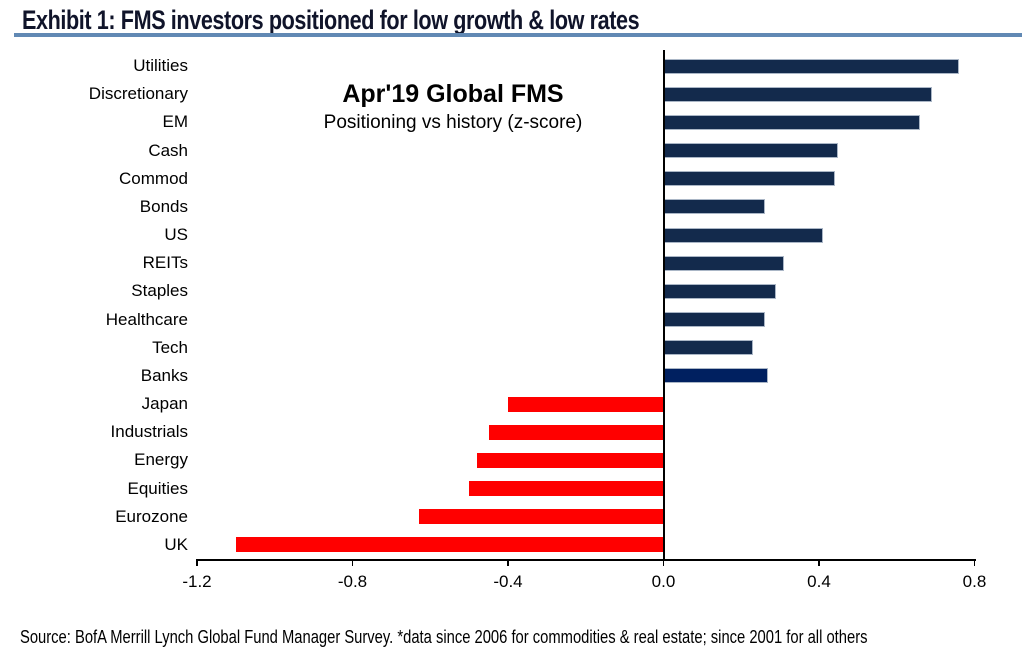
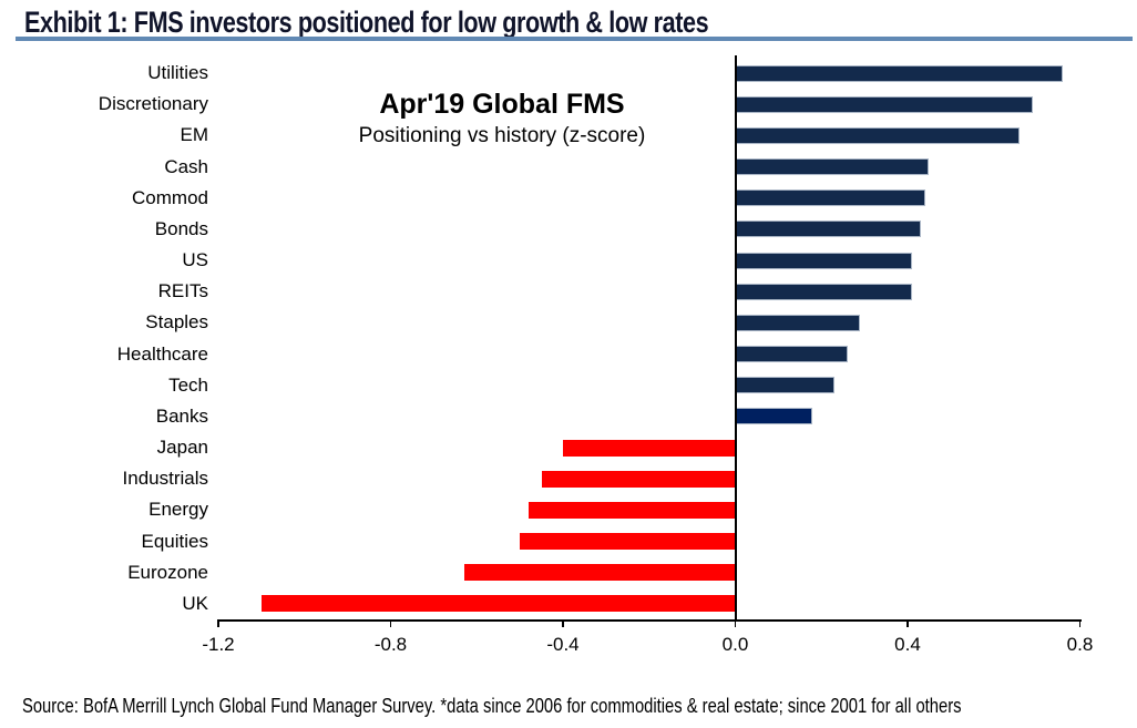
Bonds: 0.26 -> 0.43
REITs: 0.31 -> 0.41
Banks: 0.27 -> 0.18
